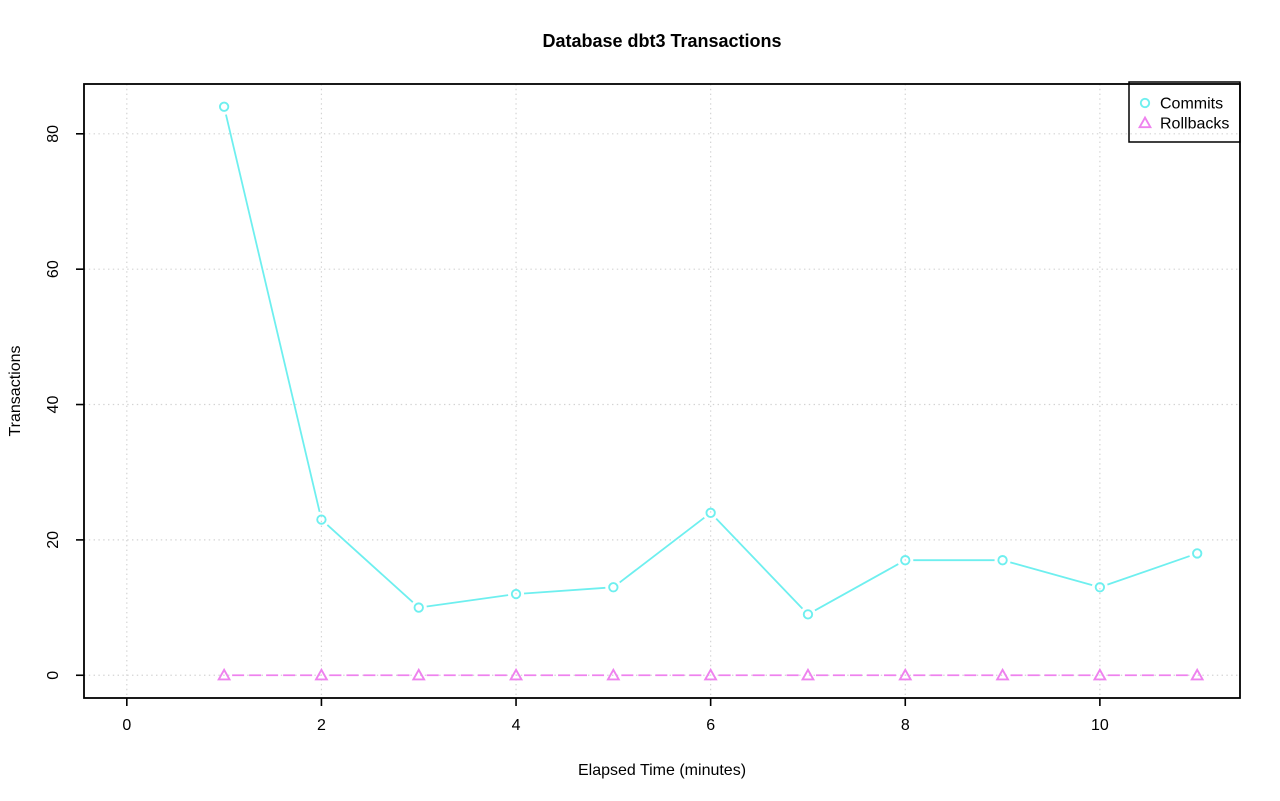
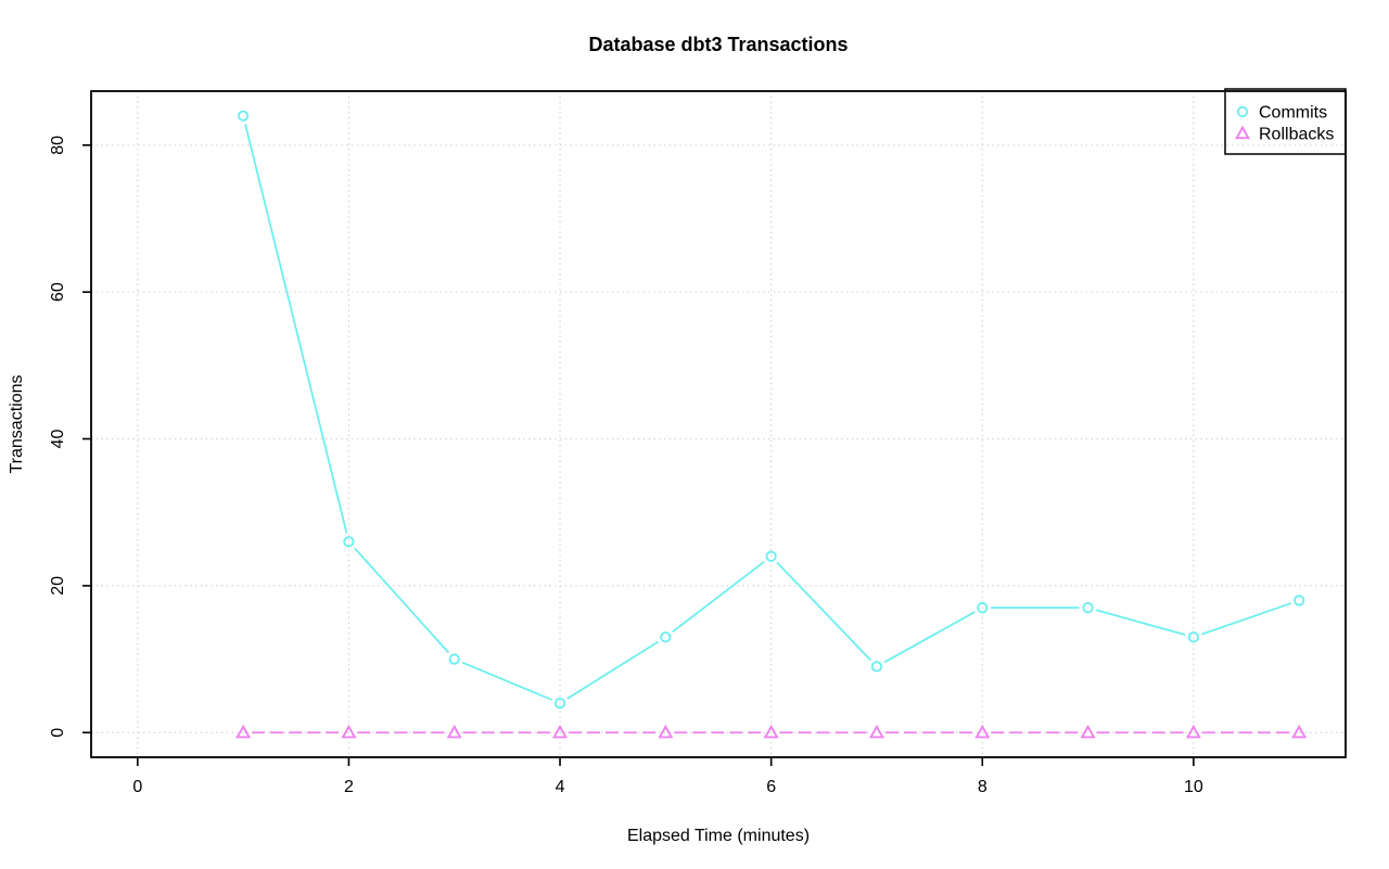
Commits/2: 23 -> 26
Commits/4: 12 -> 4
